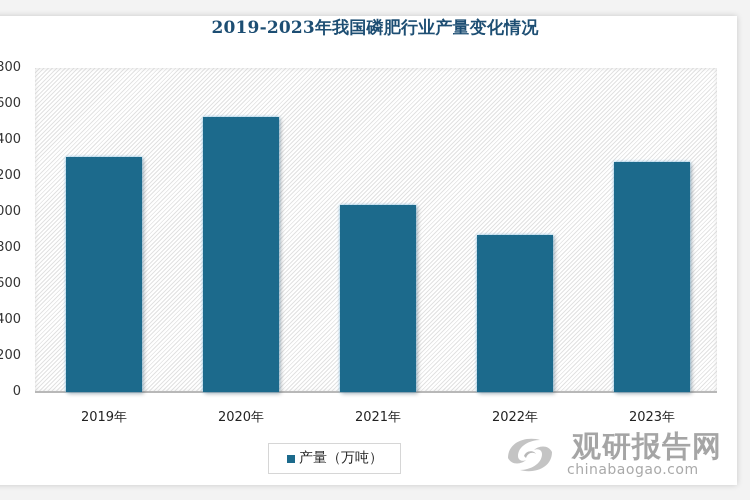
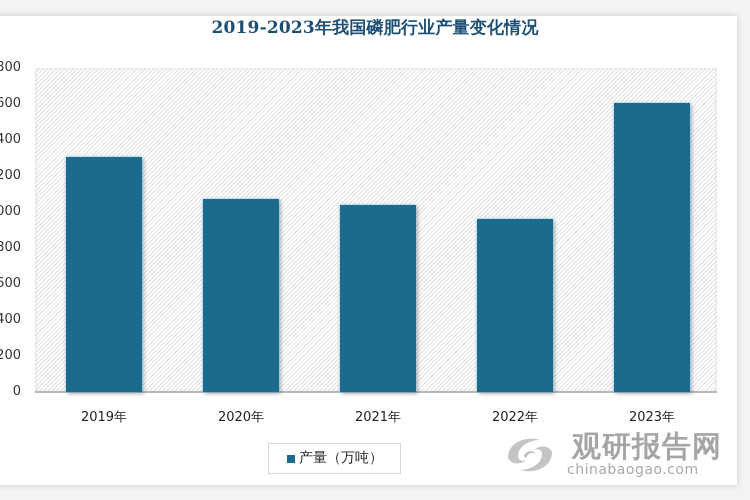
2020年: 1530 -> 1070
2022年: 870 -> 960
2023年: 1280 -> 1610
